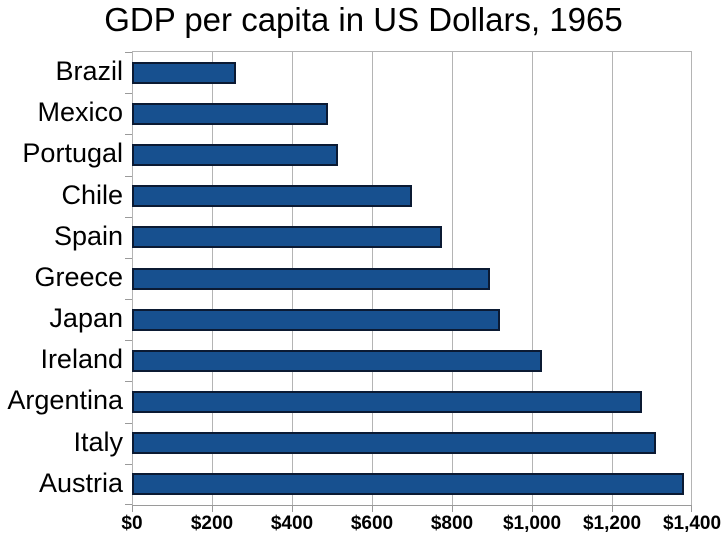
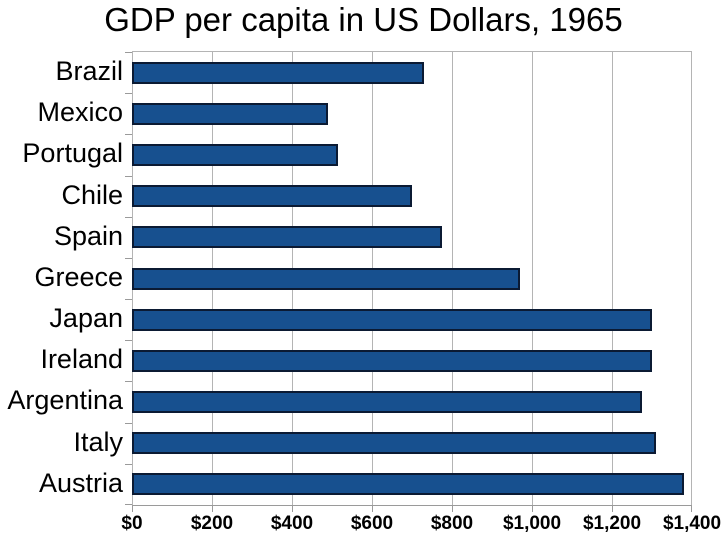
Brazil: $260 -> $730
Greece: $900 -> $970
Japan: $920 -> $1300
Ireland: $1020 -> $1300
